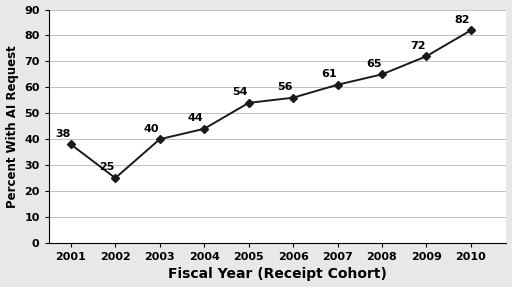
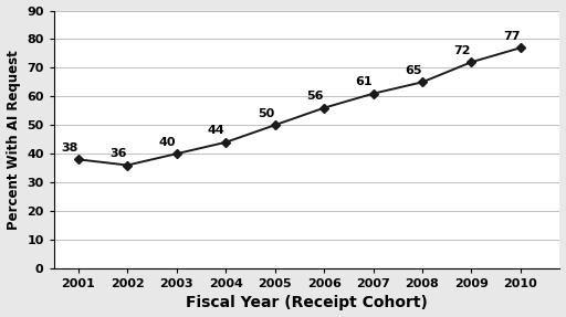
2002: 25 -> 36
2005: 54 -> 50
2010: 82 -> 77
